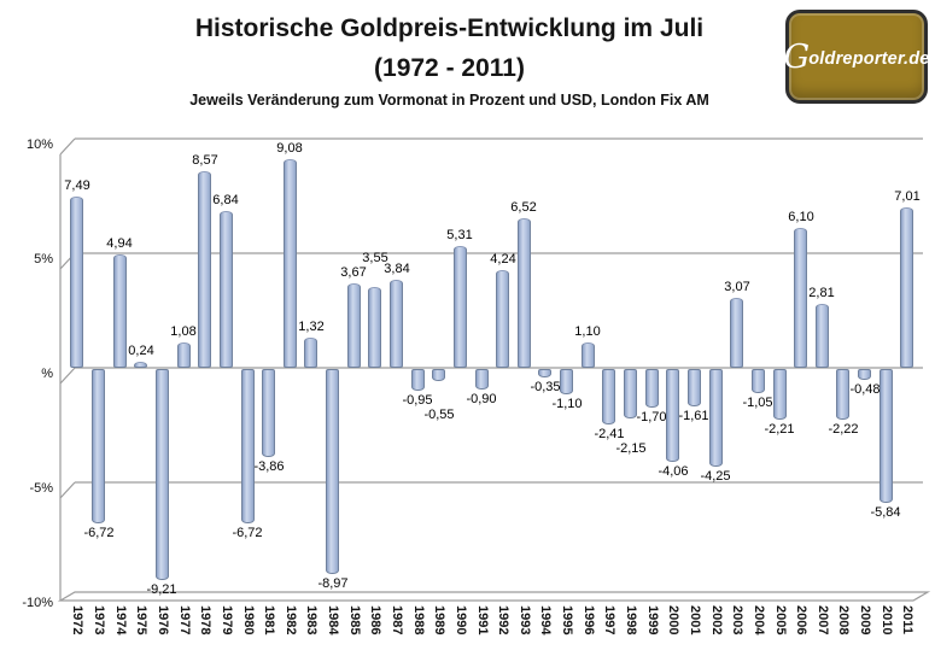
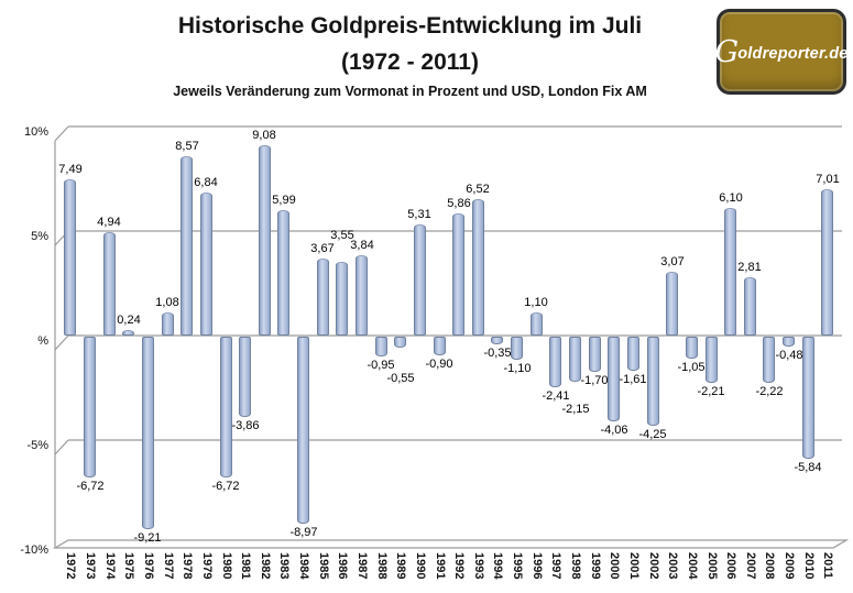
1983: 1,32 -> 5,99
1992: 4,24 -> 5,86
